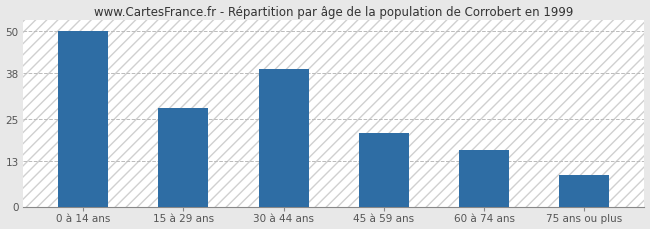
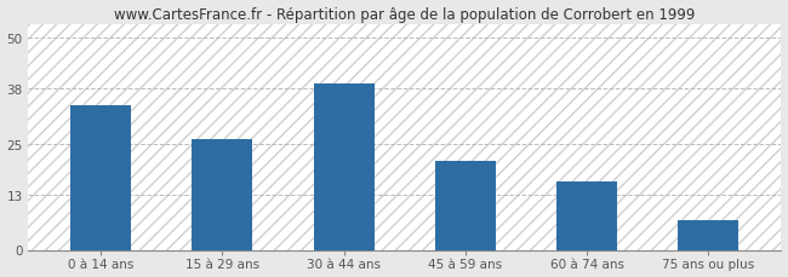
0 à 14 ans: 50 -> 34
15 à 29 ans: 28 -> 26
75 ans ou plus: 9 -> 7
